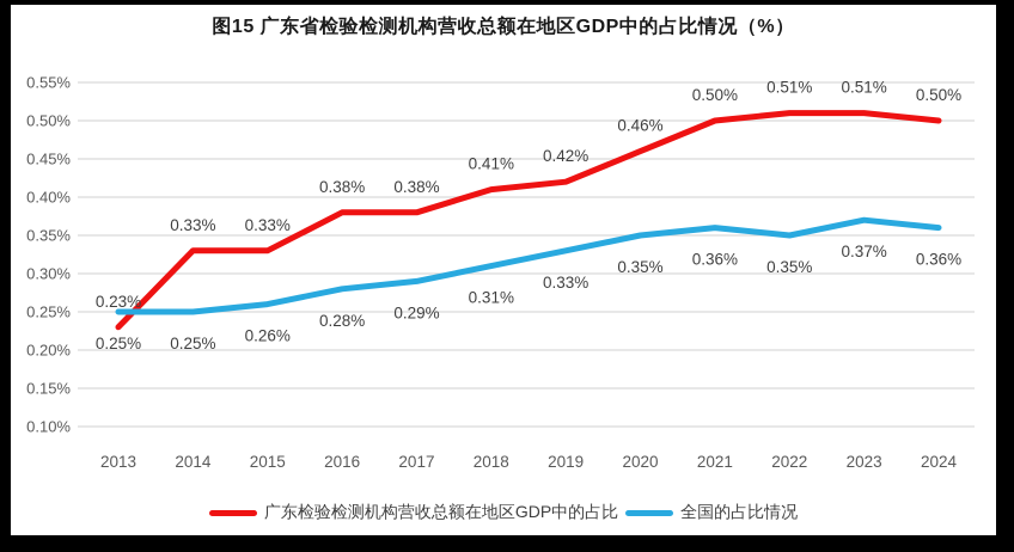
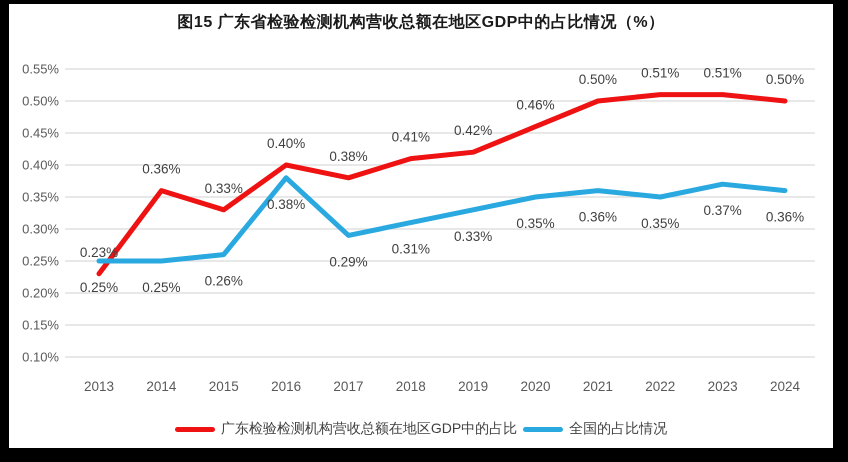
广东检验检测机构营收总额在地区GDP中的占比/2014: 0.33% -> 0.36%
广东检验检测机构营收总额在地区GDP中的占比/2016: 0.38% -> 0.40%
全国的占比情况/2016: 0.28% -> 0.38%
